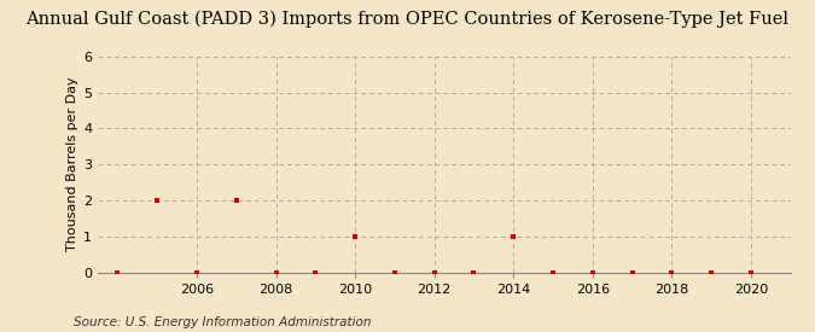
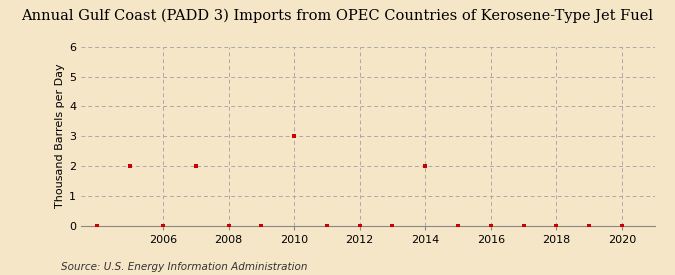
2010: 1 -> 3
2014: 1 -> 2
